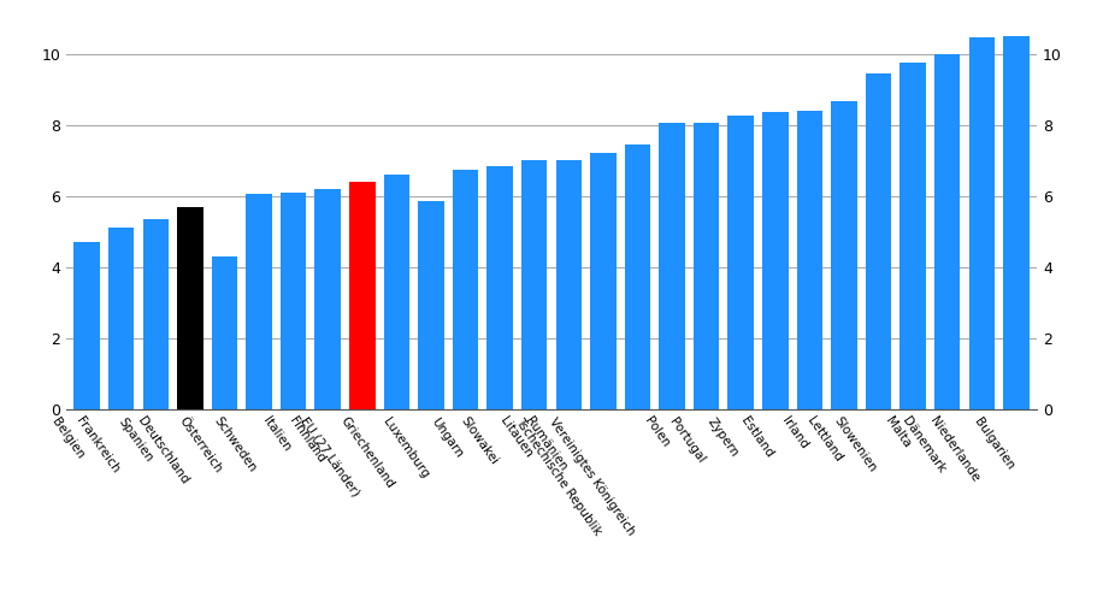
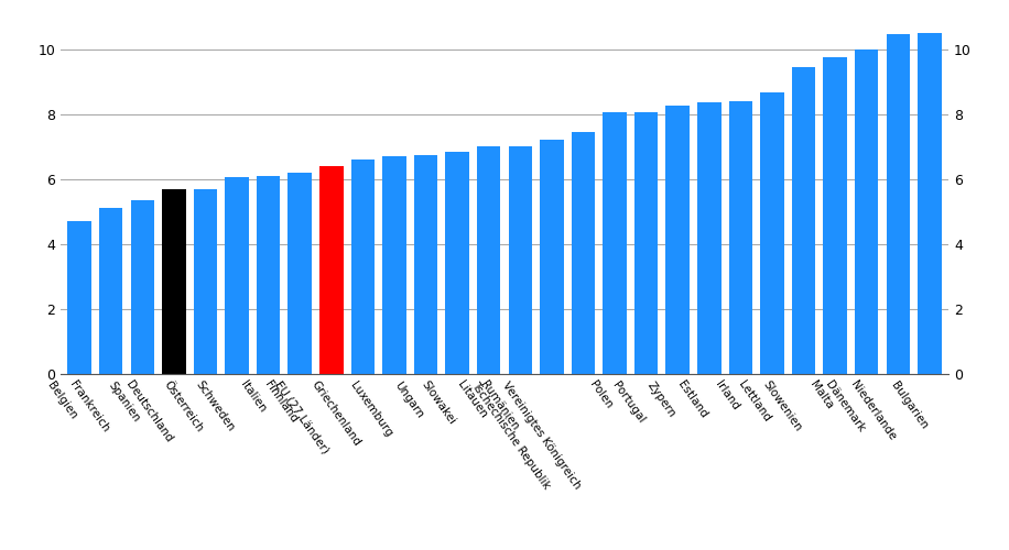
Österreich: 4.30 -> 5.70
Luxemburg: 5.85 -> 6.70
